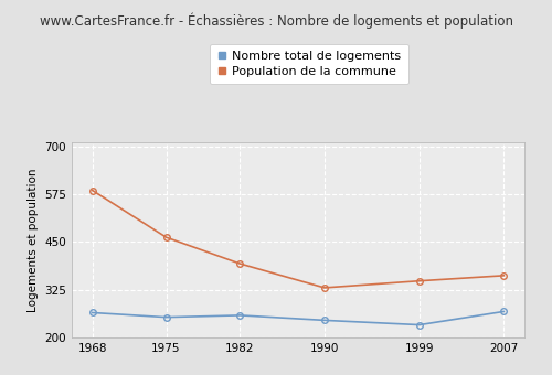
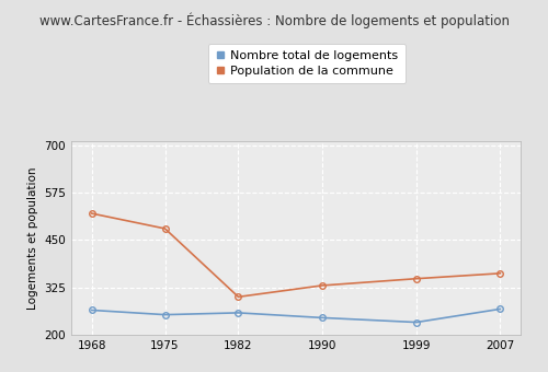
Population de la commune/1968: 585 -> 520
Population de la commune/1975: 462 -> 480
Population de la commune/1982: 393 -> 300
